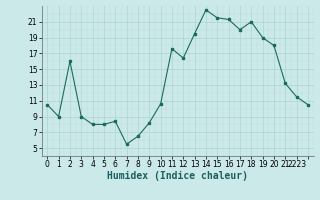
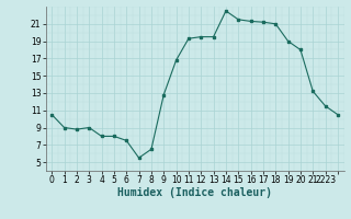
2: 16.0 -> 8.8
6: 8.4 -> 7.5
9: 8.2 -> 12.8
10: 10.6 -> 16.8
11: 17.6 -> 19.3
12: 16.4 -> 19.5
17: 20.0 -> 21.2
